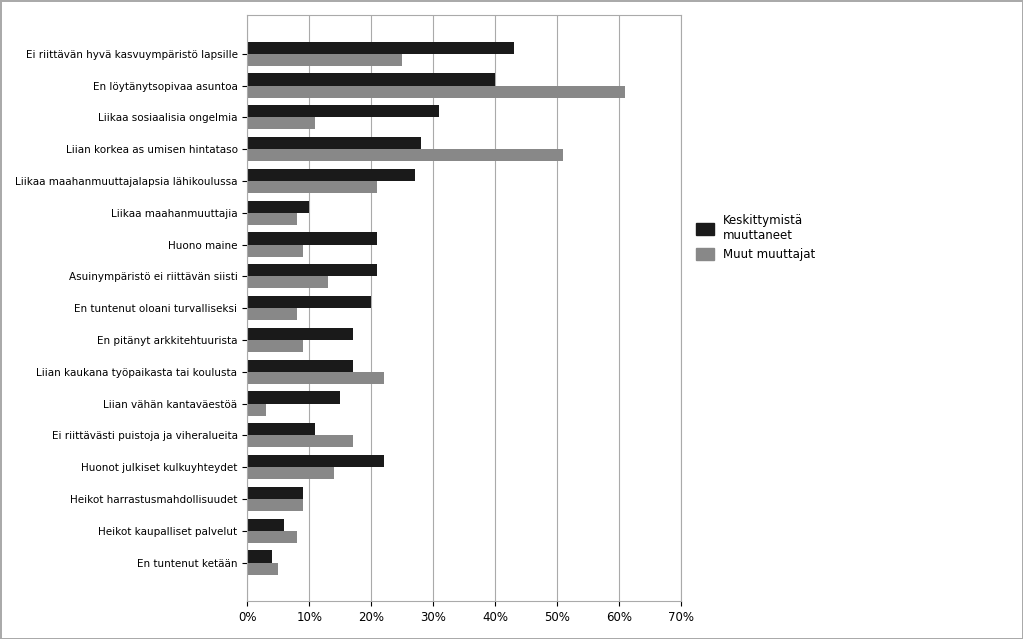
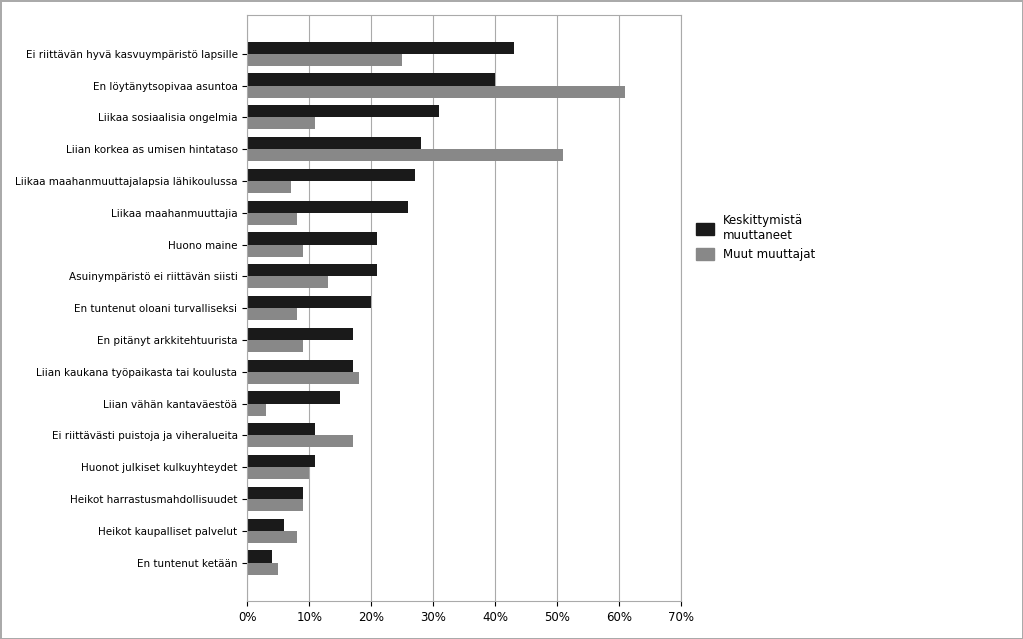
Muut muuttajat/Liikaa maahanmuuttajalapsia lähikoulussa: 21% -> 7%
Keskittymistä muuttaneet/Liikaa maahanmuuttajia: 10% -> 26%
Muut muuttajat/Liian kaukana työpaikasta tai koulusta: 22% -> 18%
Keskittymistä muuttaneet/Huonot julkiset kulkuyhteydet: 22% -> 11%
Muut muuttajat/Huonot julkiset kulkuyhteydet: 14% -> 10%
